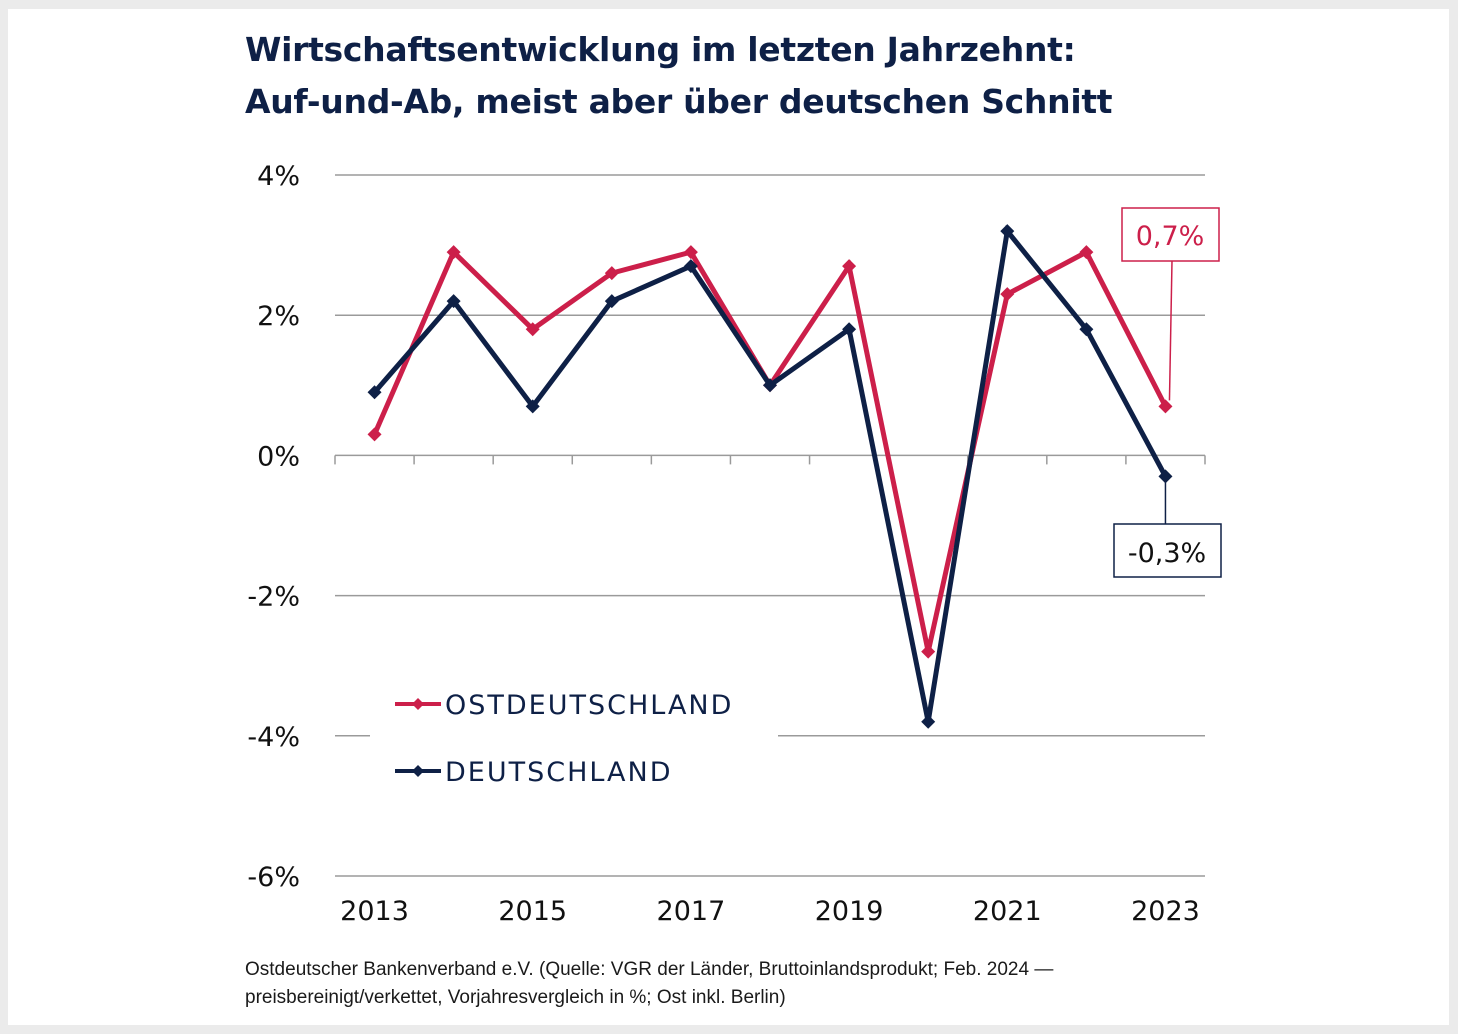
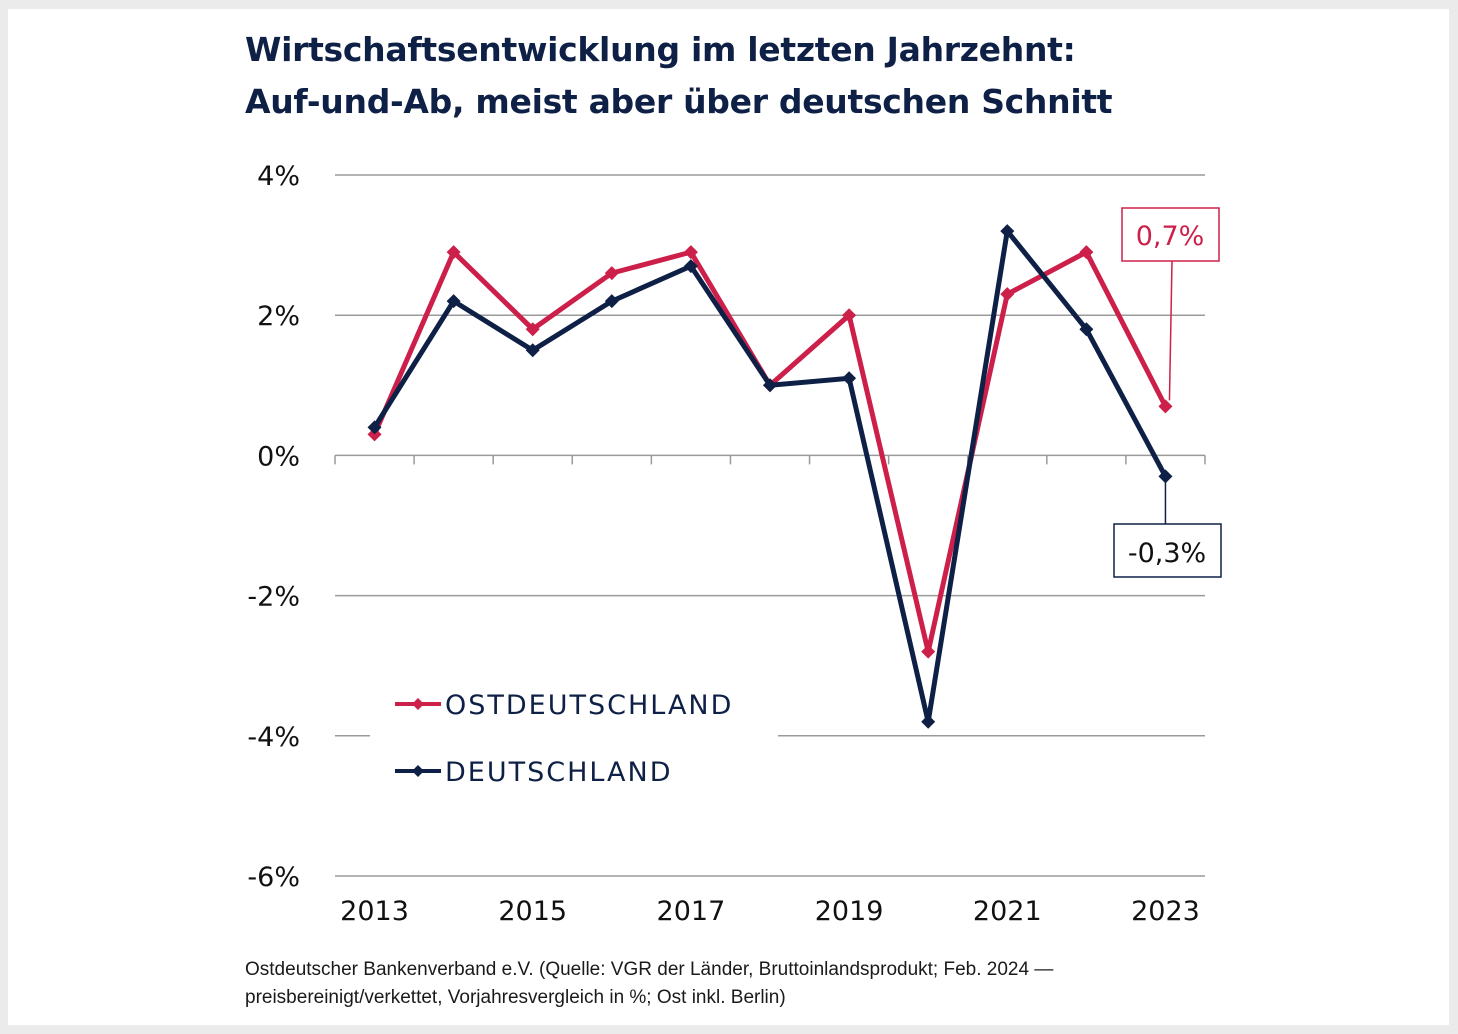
DEUTSCHLAND/2013: 0.9% -> 0.4%
DEUTSCHLAND/2015: 0.7% -> 1.5%
OSTDEUTSCHLAND/2019: 2.7% -> 2.0%
DEUTSCHLAND/2019: 1.8% -> 1.1%
